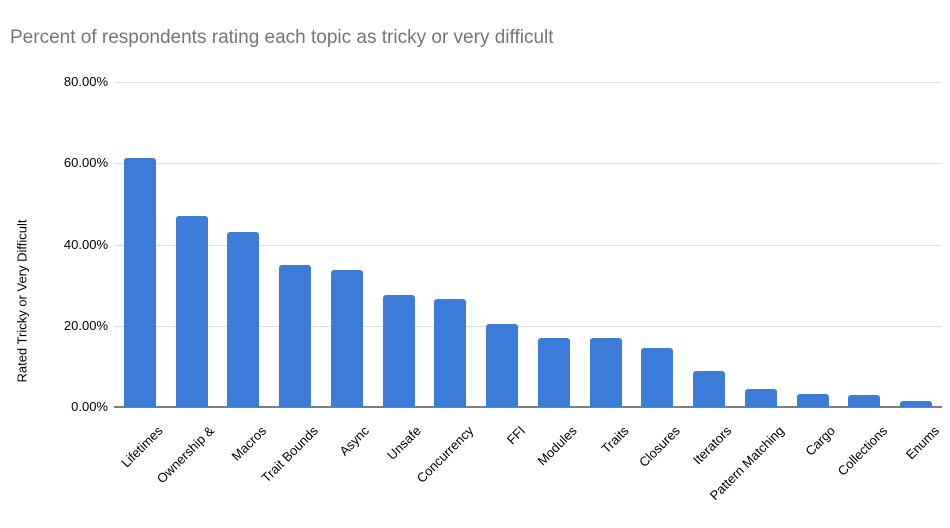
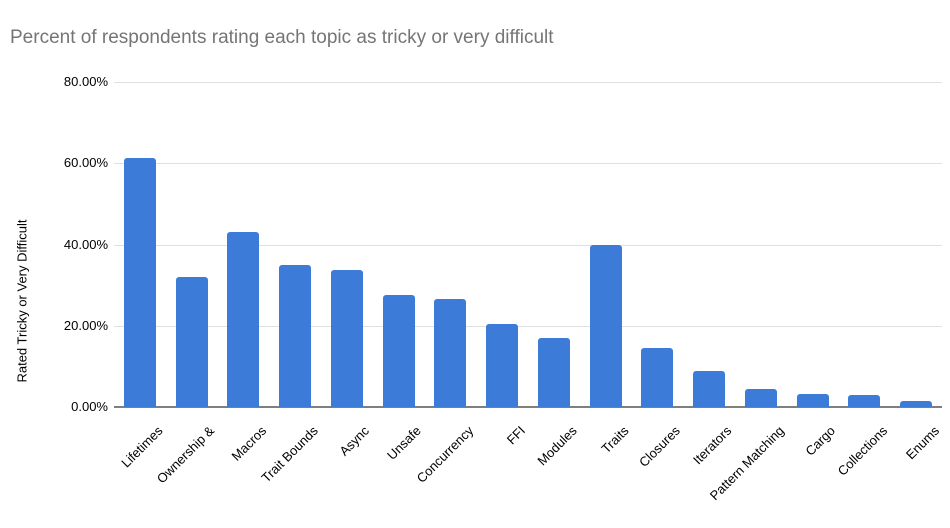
Ownership &: 47% -> 32%
Traits: 17% -> 40%
